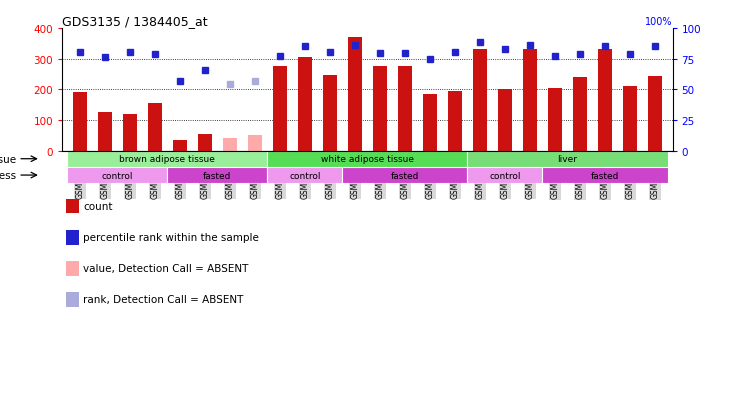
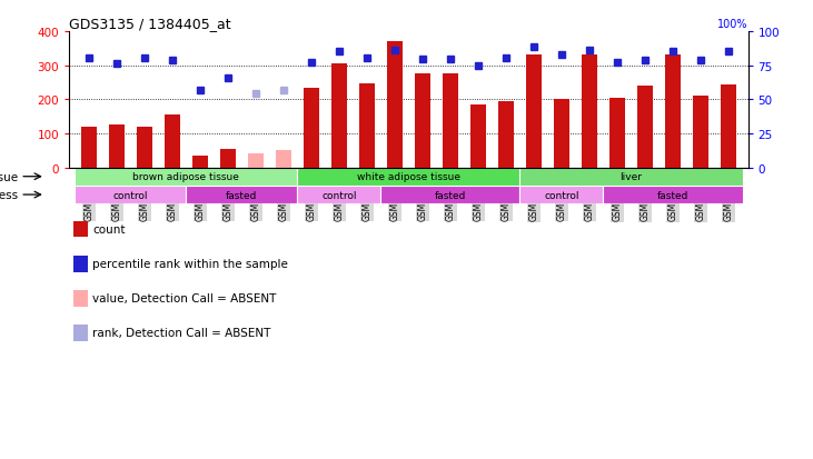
GSM184414: 190 -> 120
GSM184422: 275 -> 235
